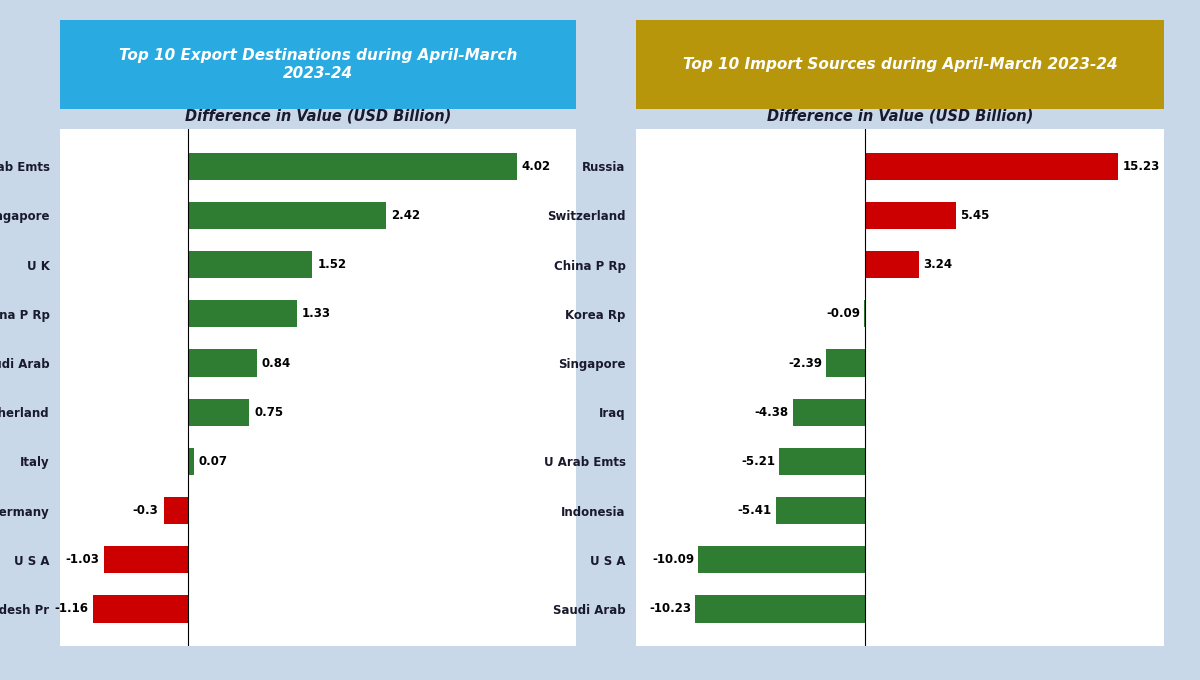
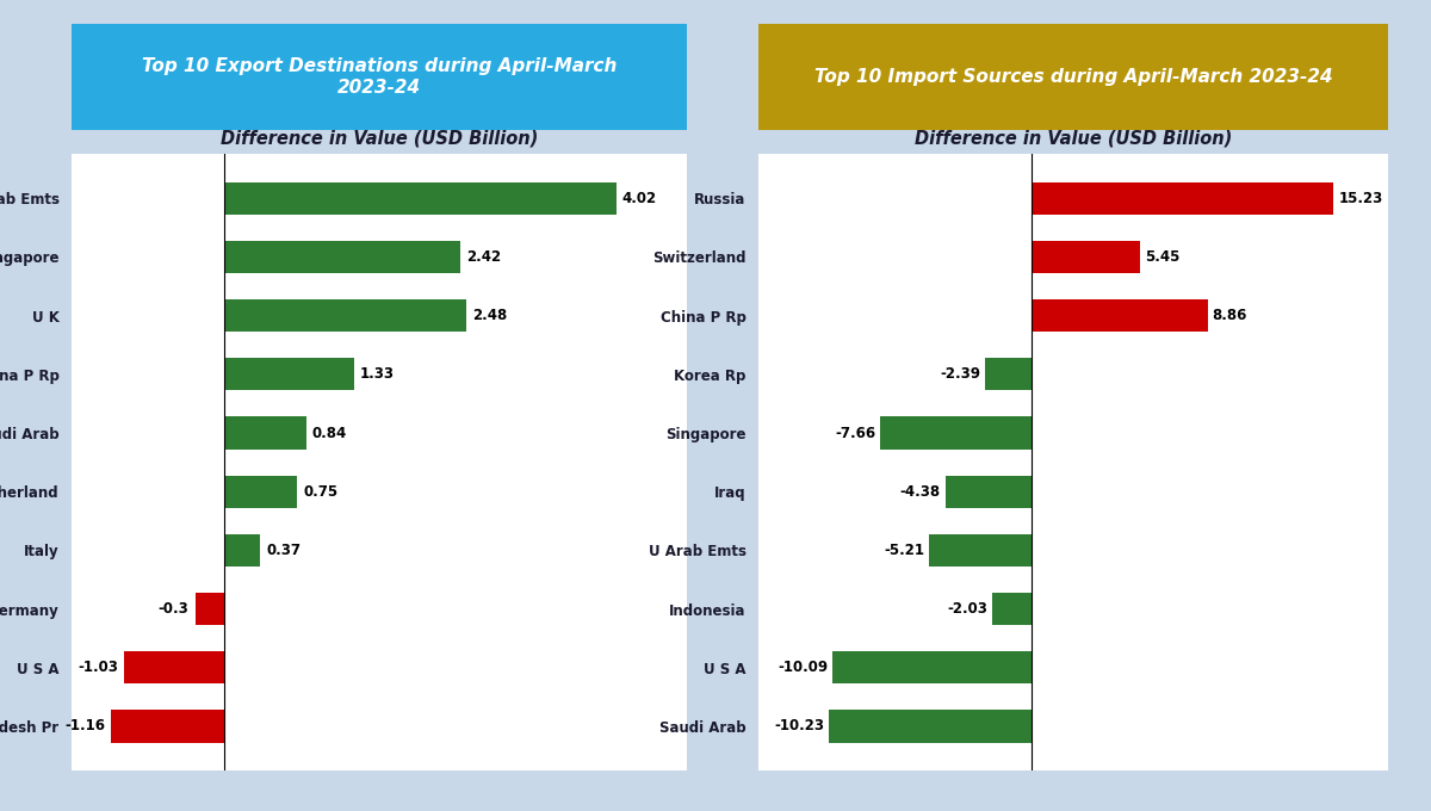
U K: 1.52 -> 2.48
Italy: 0.07 -> 0.37
China P Rp: 3.24 -> 8.86
Korea Rp: -0.09 -> -2.39
Singapore: -2.39 -> -7.66
Indonesia: -5.41 -> -2.03
